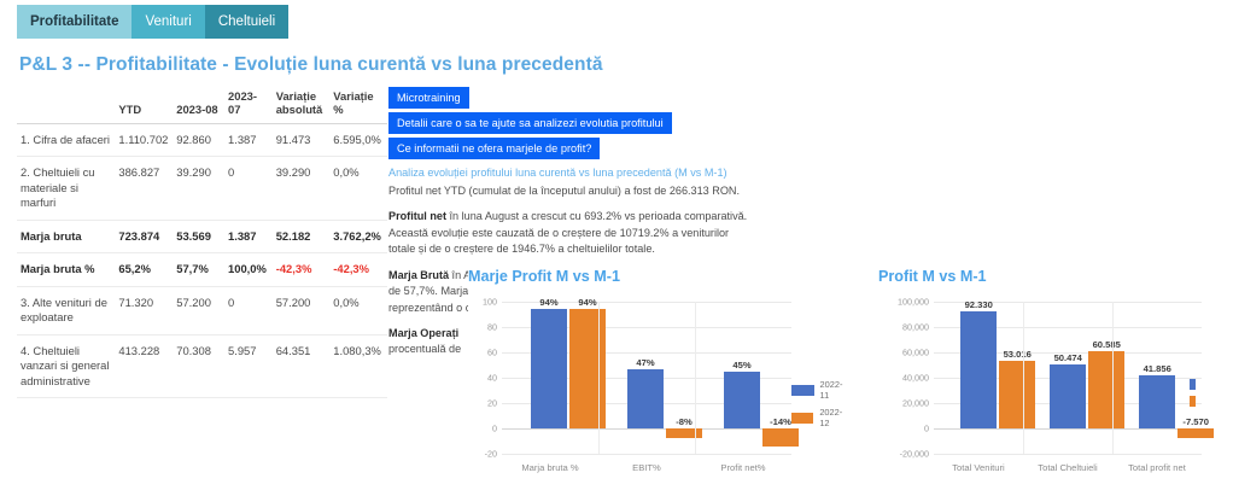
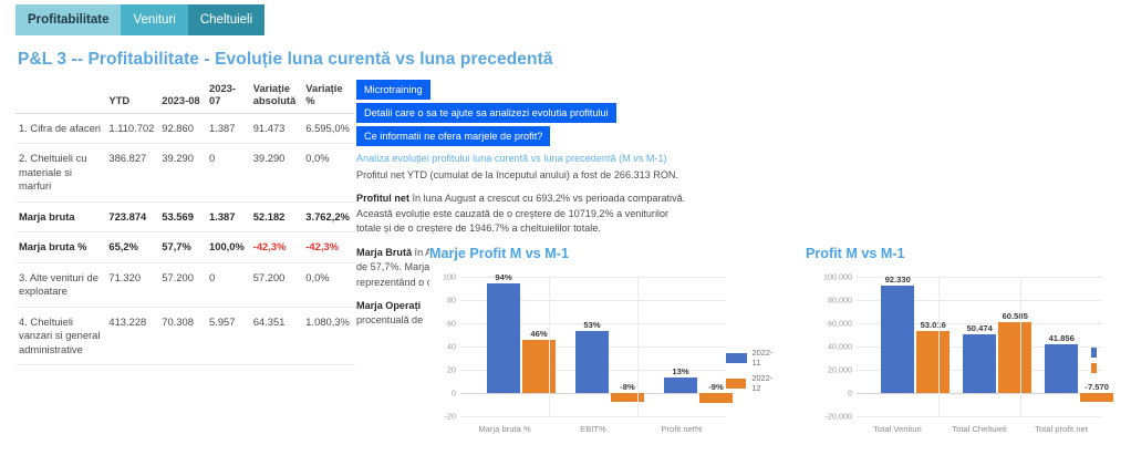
Marje Profit M vs M-1/2022-12/Marja bruta %: 94% -> 46%
Marje Profit M vs M-1/2022-11/EBIT%: 47% -> 53%
Marje Profit M vs M-1/2022-11/Profit net%: 45% -> 13%
Marje Profit M vs M-1/2022-12/Profit net%: -14% -> -9%
